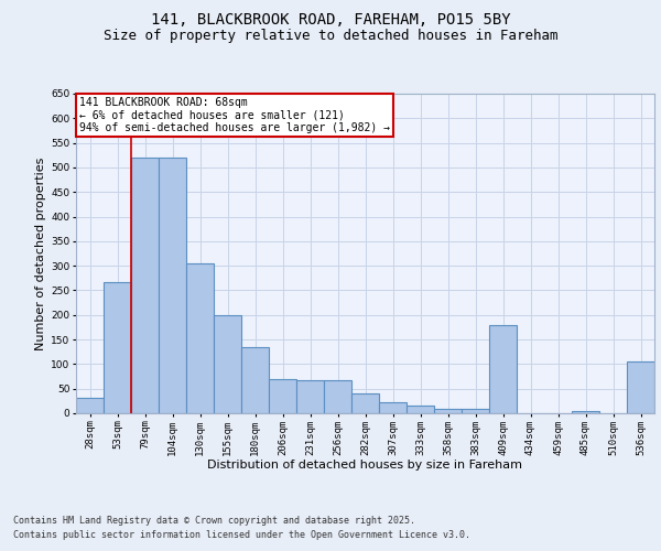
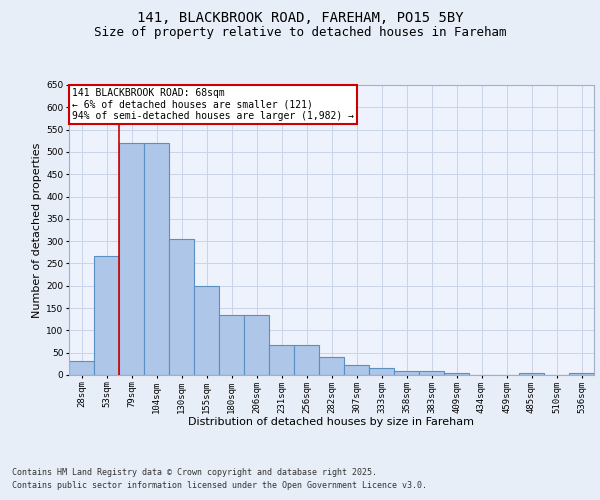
206sqm: 70 -> 135
409sqm: 180 -> 5
536sqm: 105 -> 5
